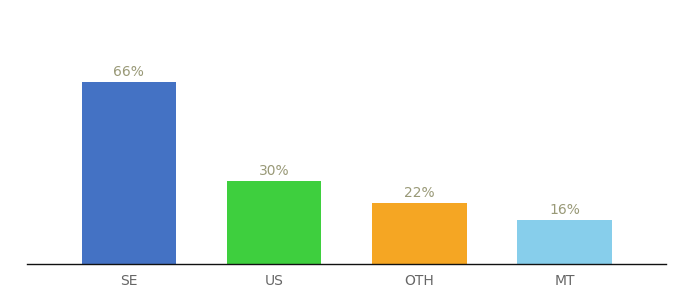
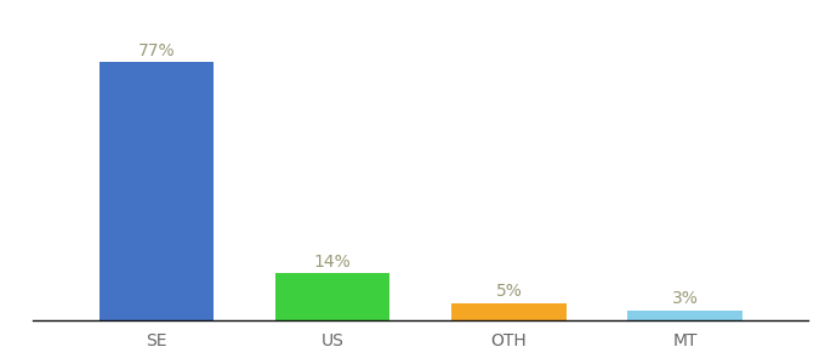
SE: 66% -> 77%
US: 30% -> 14%
OTH: 22% -> 5%
MT: 16% -> 3%
